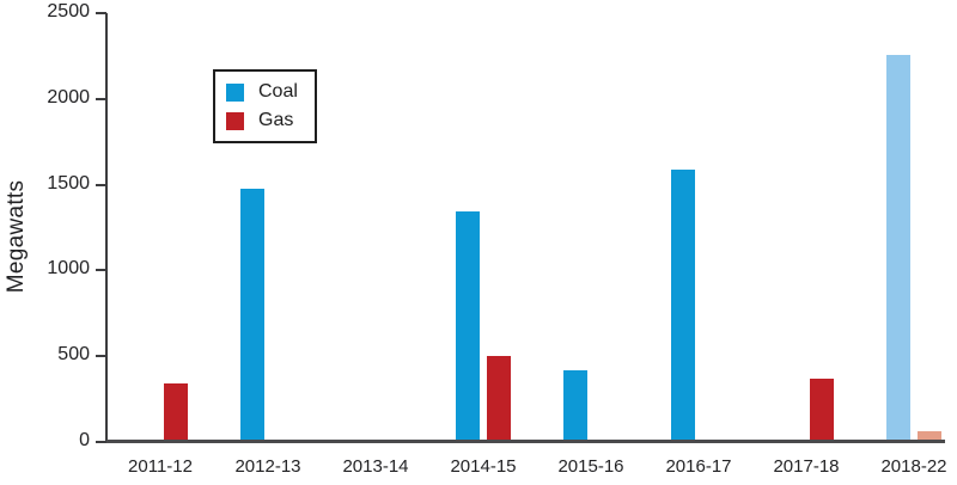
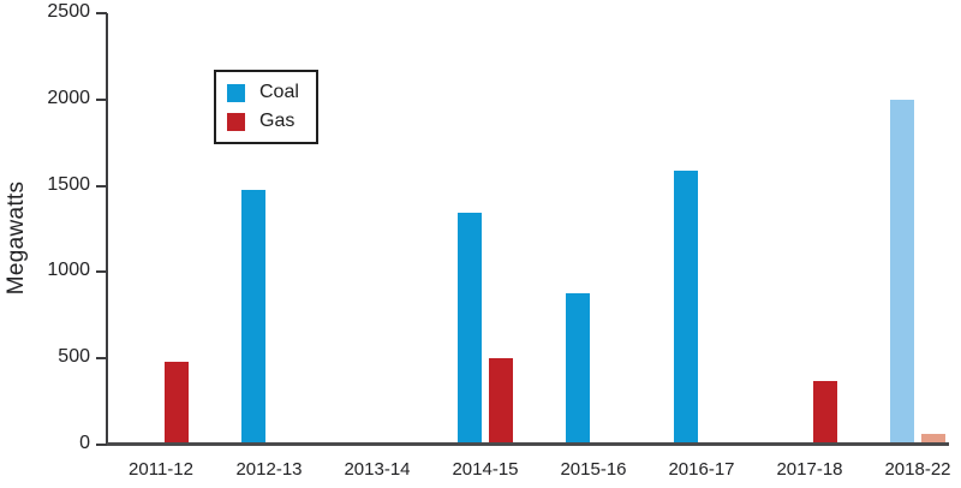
Gas/2011-12: 340 -> 480
Coal/2015-16: 420 -> 880
Coal/2018-22: 2260 -> 2000
